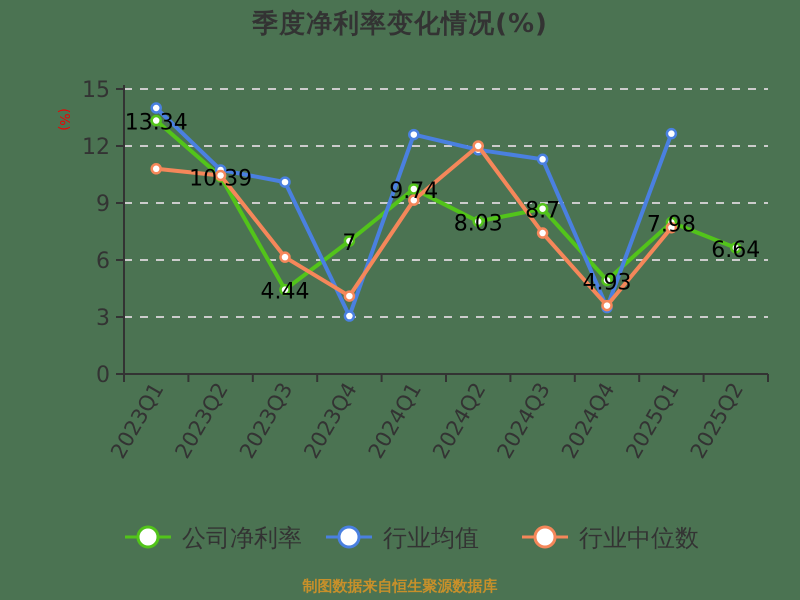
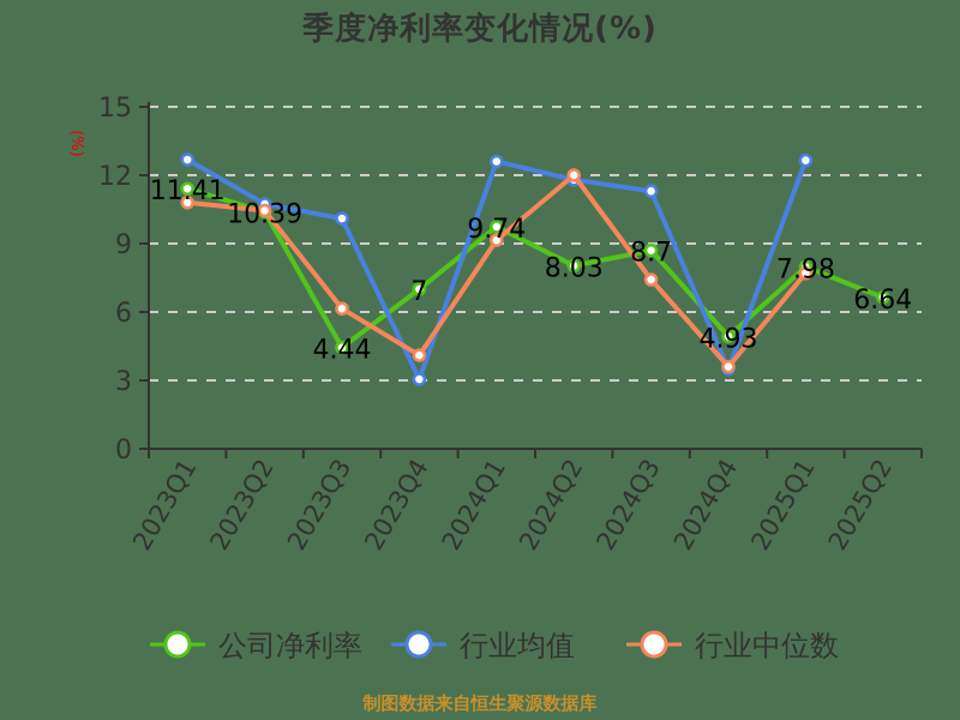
公司净利率/2023Q1: 13.34 -> 11.41
行业均值/2023Q1: 14.0 -> 12.7
